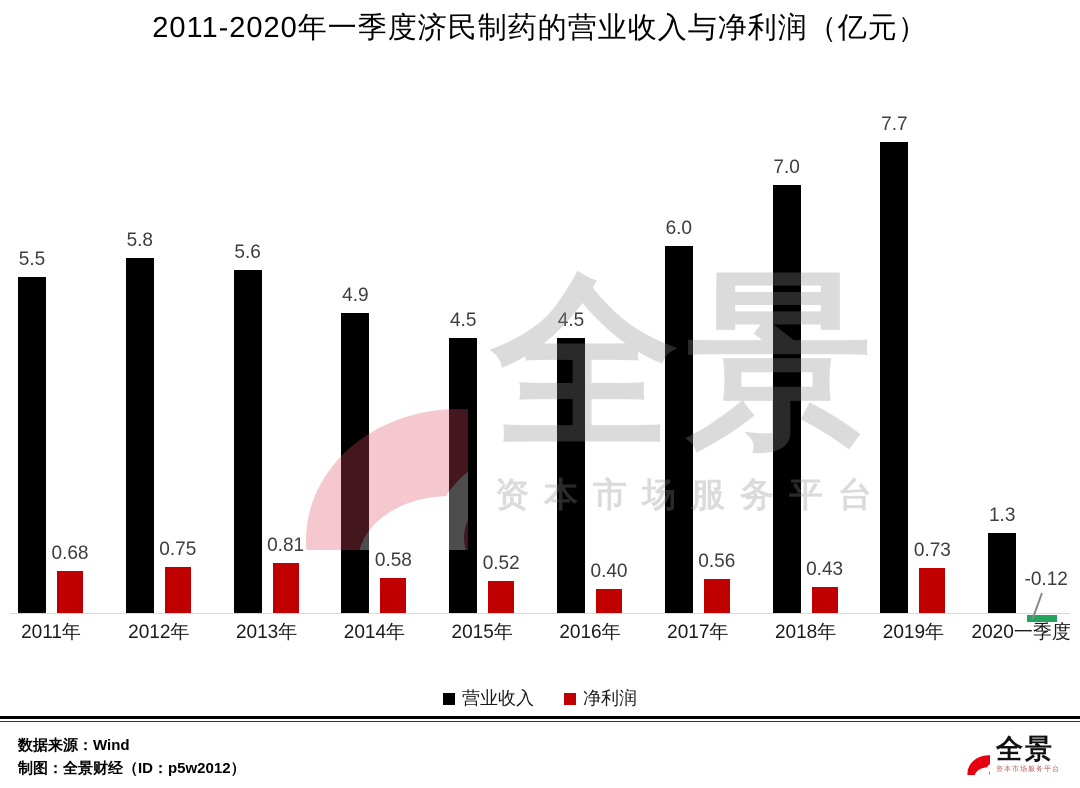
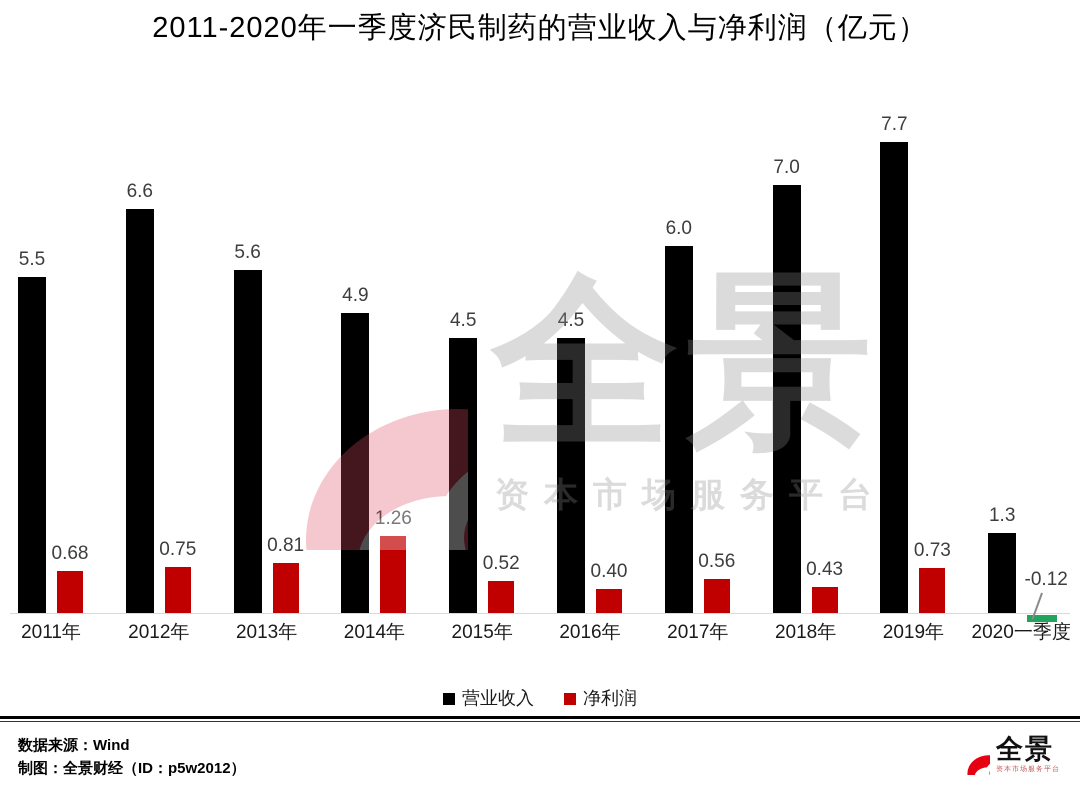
营业收入/2012年: 5.8 -> 6.6
净利润/2014年: 0.58 -> 1.26
